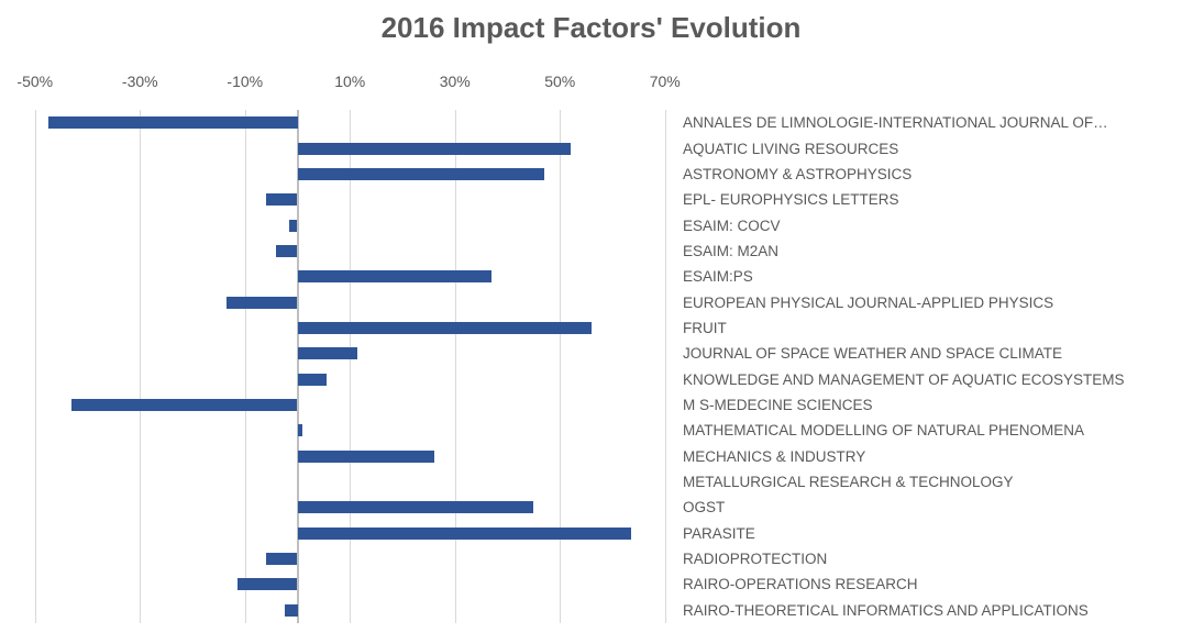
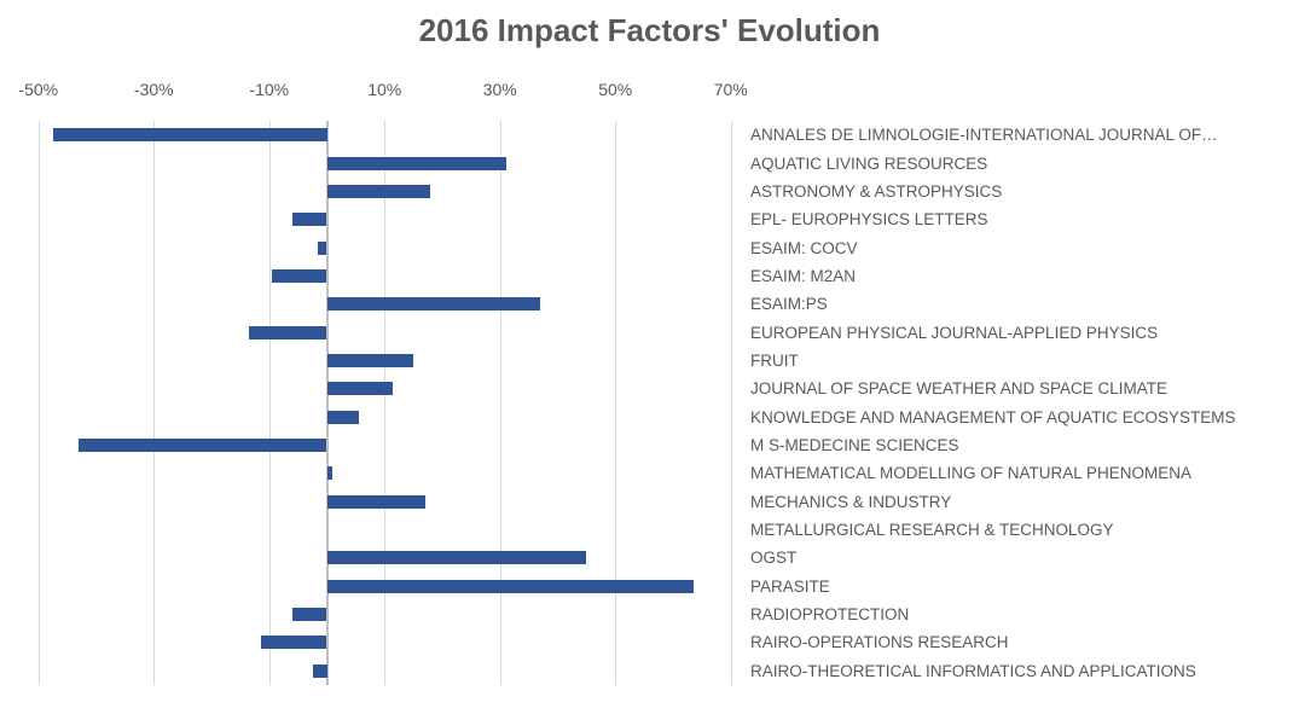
AQUATIC LIVING RESOURCES: 52% -> 31%
ASTRONOMY & ASTROPHYSICS: 47% -> 18%
ESAIM: M2AN: -4% -> -10%
FRUIT: 56% -> 15%
MECHANICS & INDUSTRY: 26% -> 17%
